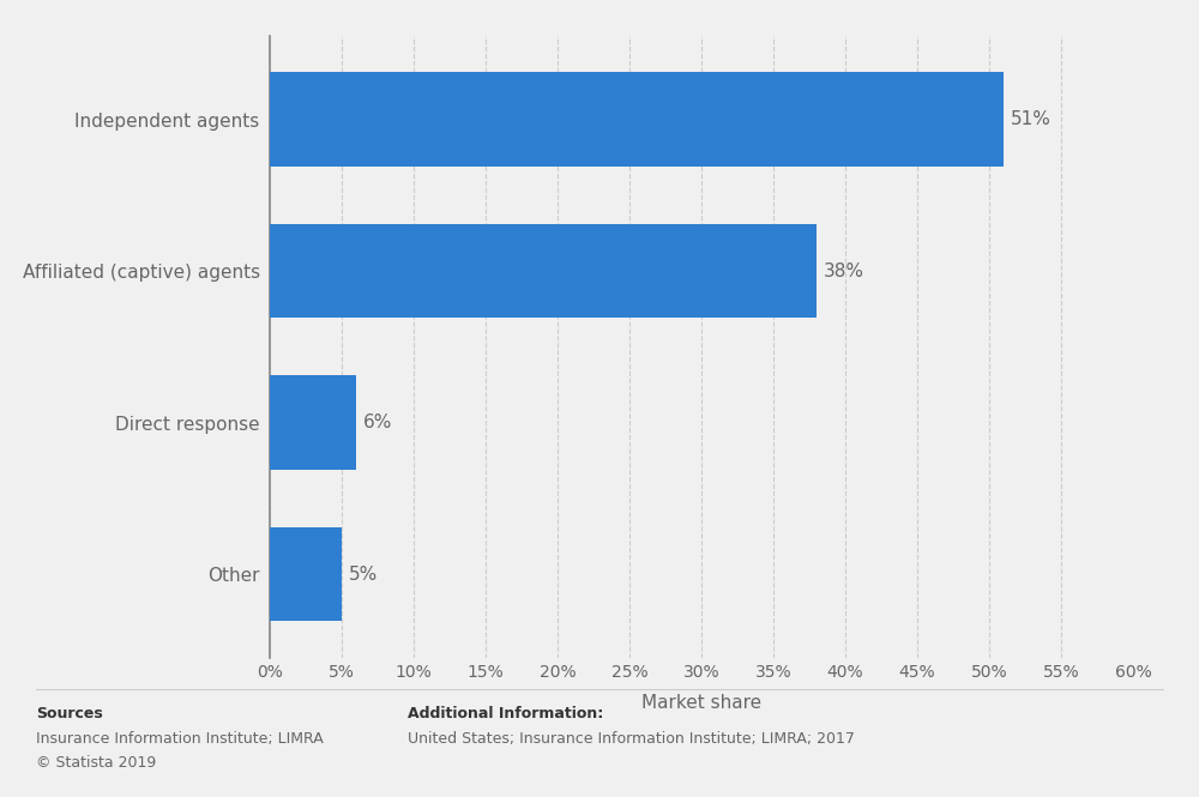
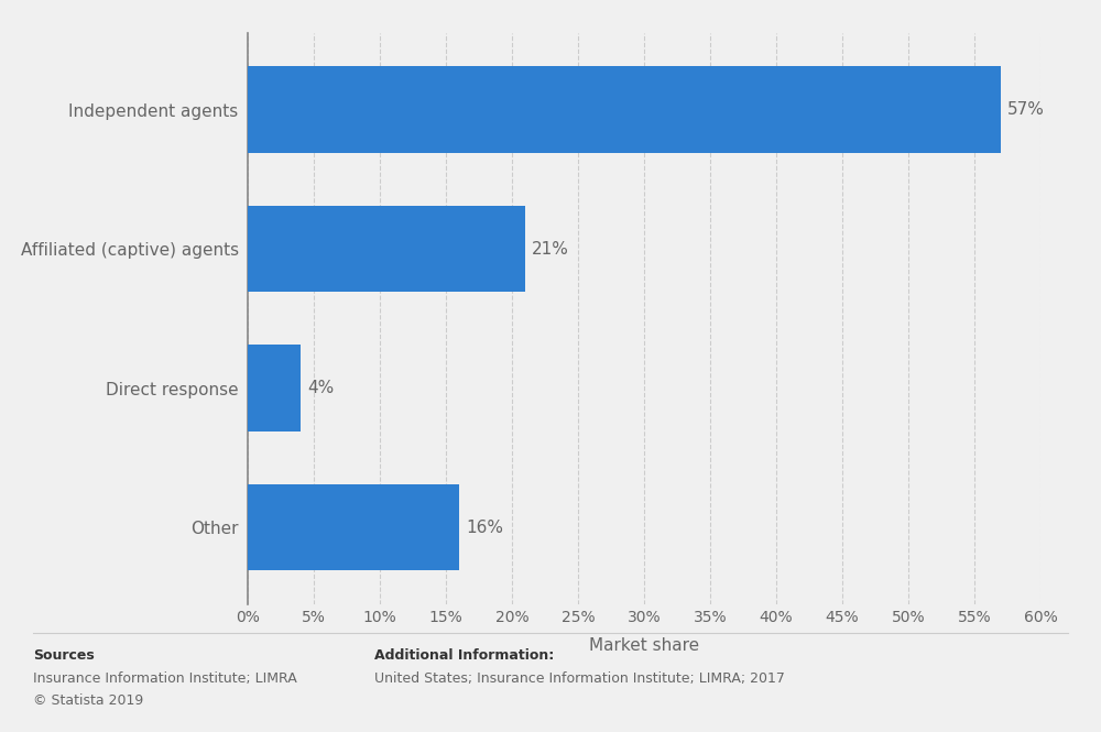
Independent agents: 51% -> 57%
Affiliated (captive) agents: 38% -> 21%
Direct response: 6% -> 4%
Other: 5% -> 16%
